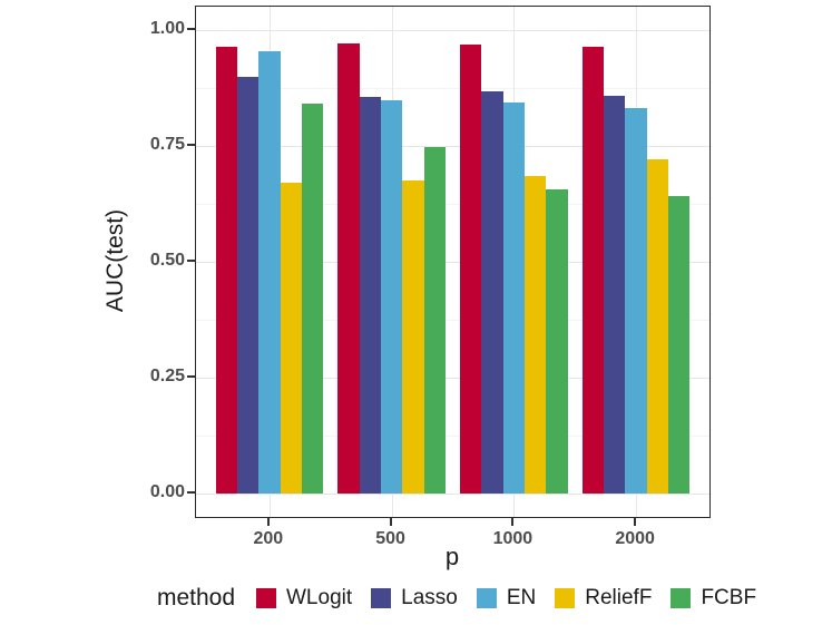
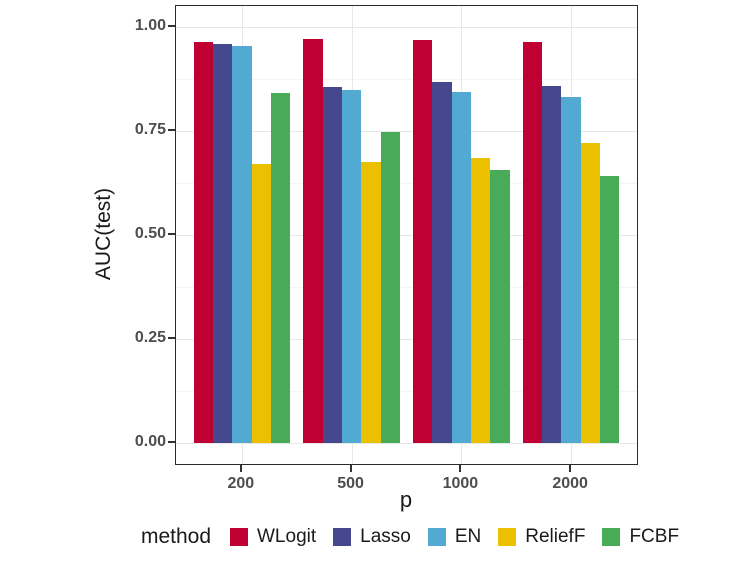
Lasso/200: 0.90 -> 0.96
